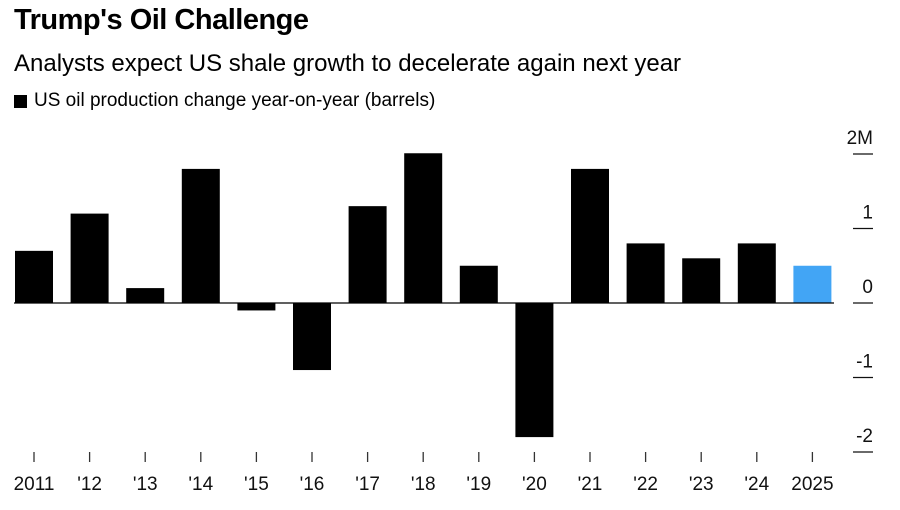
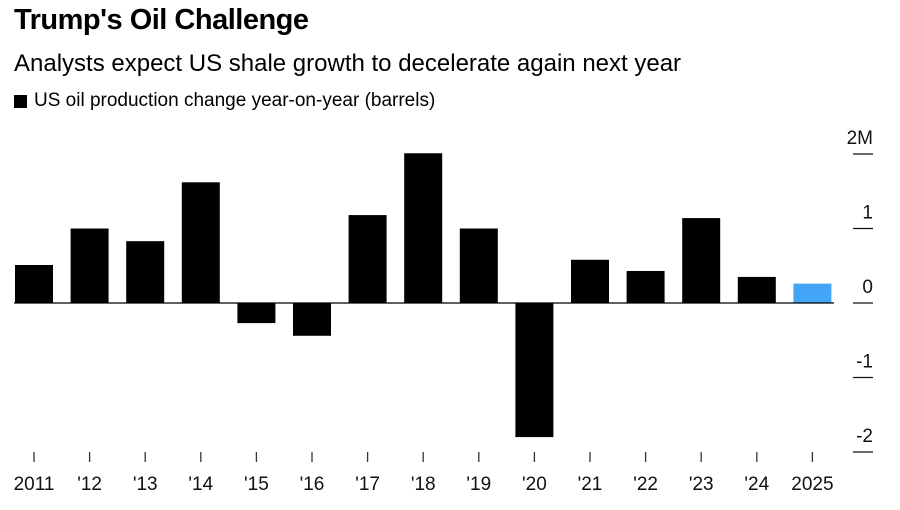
2011: 0.7M -> 0.5M
'12: 1.2M -> 1.0M
'13: 0.2M -> 0.8M
'14: 1.8M -> 1.6M
'15: -0.1M -> -0.3M
'16: -0.9M -> -0.4M
'17: 1.3M -> 1.2M
'19: 0.5M -> 1.0M
'21: 1.8M -> 0.6M
'22: 0.8M -> 0.4M
'23: 0.6M -> 1.1M
'24: 0.8M -> 0.3M
2025: 0.5M -> 0.3M
